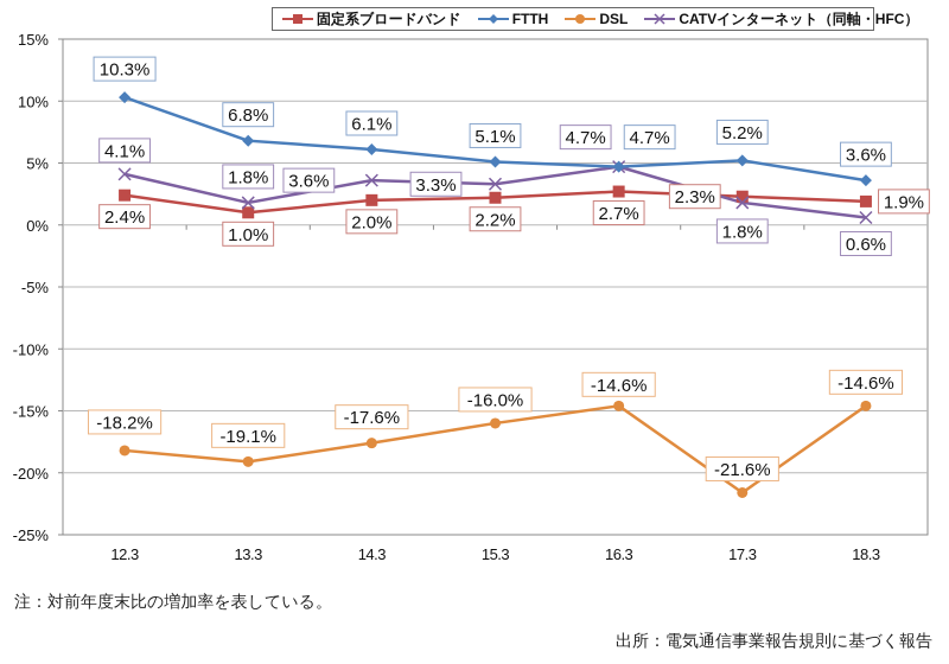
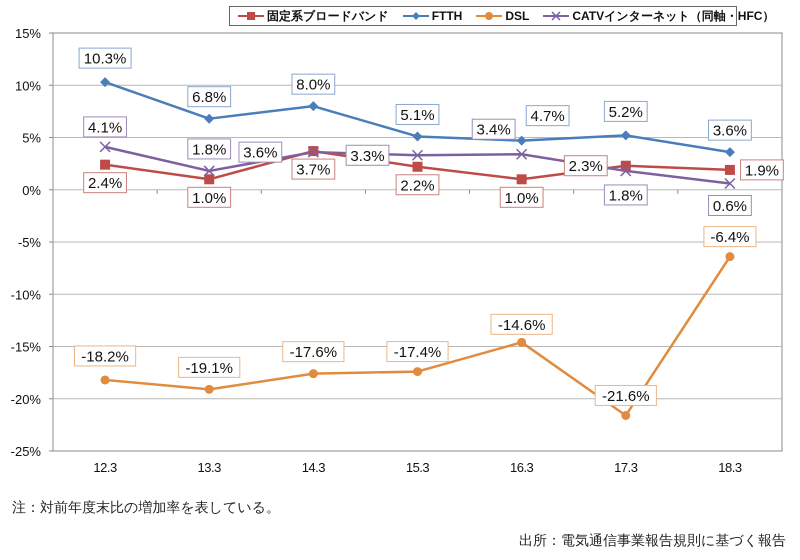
固定系ブロードバンド/14.3: 2.0% -> 3.7%
FTTH/14.3: 6.1% -> 8.0%
DSL/15.3: -16.0% -> -17.4%
固定系ブロードバンド/16.3: 2.7% -> 1.0%
CATVインターネット（同軸・HFC）/16.3: 4.7% -> 3.4%
DSL/18.3: -14.6% -> -6.4%
